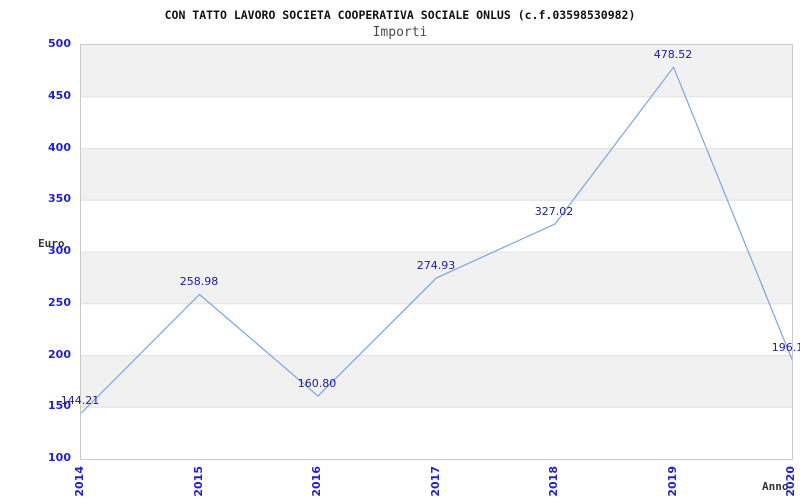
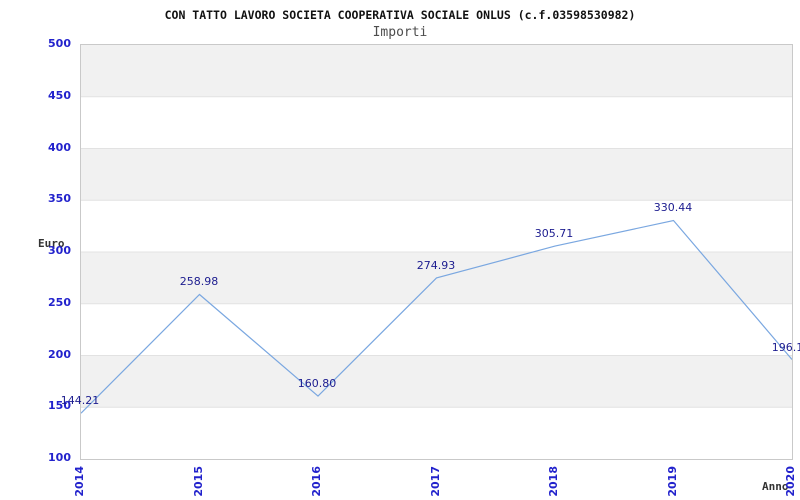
2018: 327.02 -> 305.71
2019: 478.52 -> 330.44
